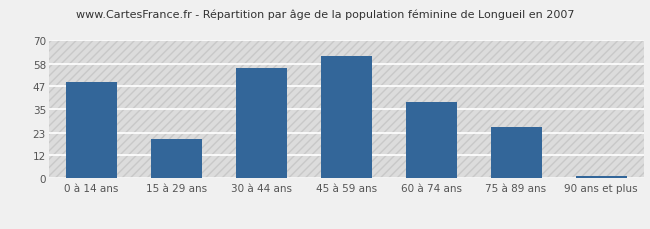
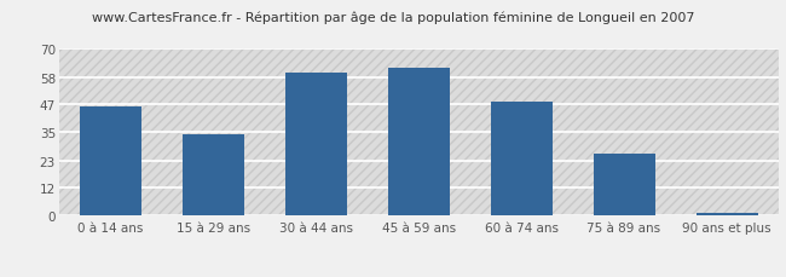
0 à 14 ans: 49 -> 46
15 à 29 ans: 20 -> 34
30 à 44 ans: 56 -> 60
60 à 74 ans: 39 -> 48
